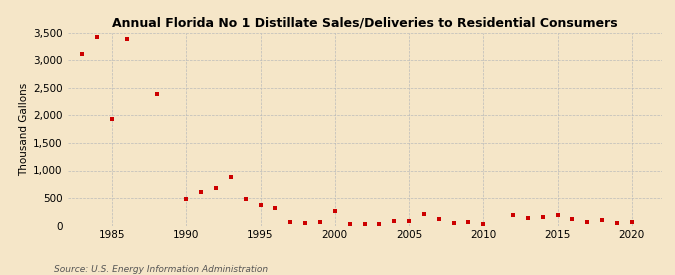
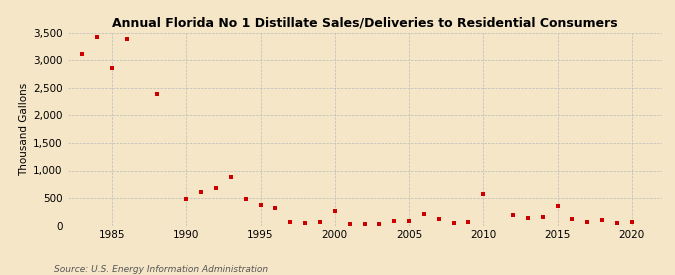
1985: 1,930 -> 2,860
2010: 20 -> 580
2015: 180 -> 360
